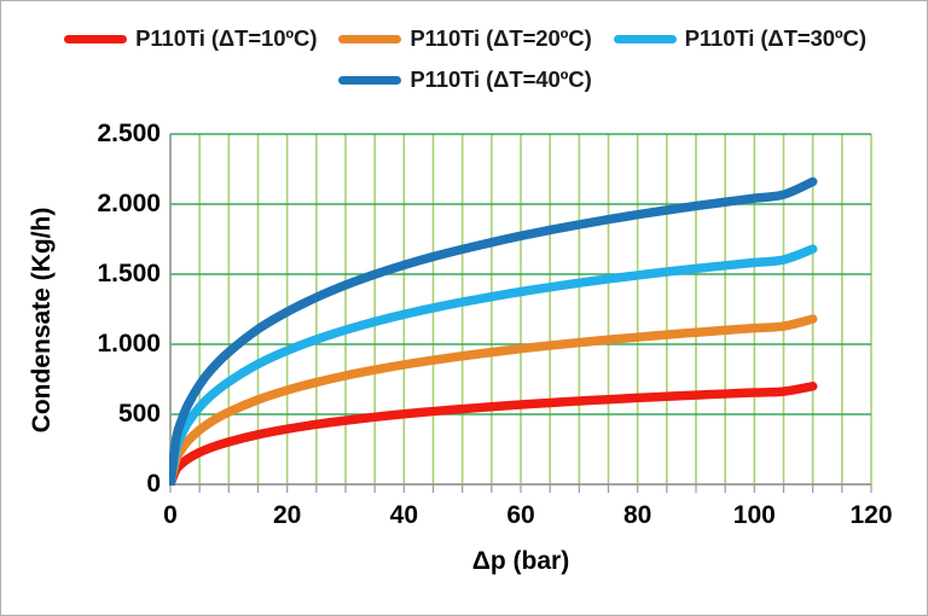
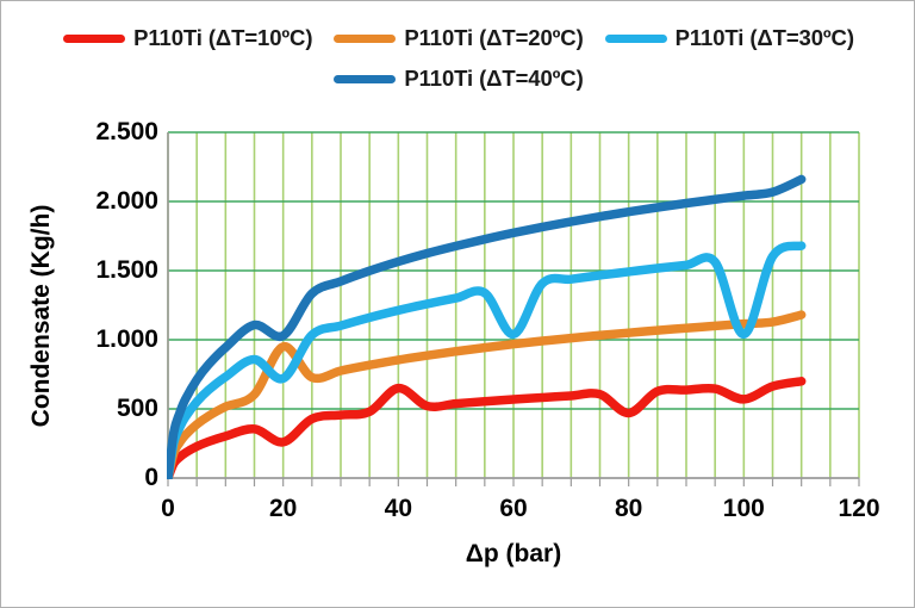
P110Ti (ΔT=10ºC)/20: 400 -> 260
P110Ti (ΔT=20ºC)/20: 670 -> 950
P110Ti (ΔT=30ºC)/20: 950 -> 720
P110Ti (ΔT=40ºC)/20: 1230 -> 1030
P110Ti (ΔT=10ºC)/40: 500 -> 650
P110Ti (ΔT=30ºC)/60: 1380 -> 1040
P110Ti (ΔT=10ºC)/80: 620 -> 470
P110Ti (ΔT=10ºC)/100: 660 -> 570
P110Ti (ΔT=30ºC)/100: 1580 -> 1040
